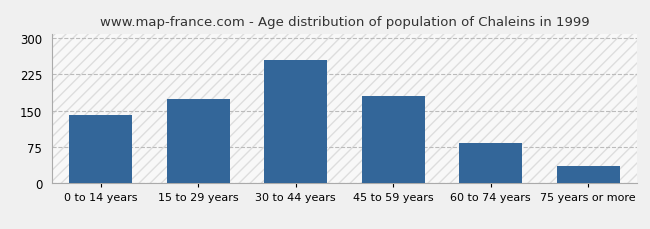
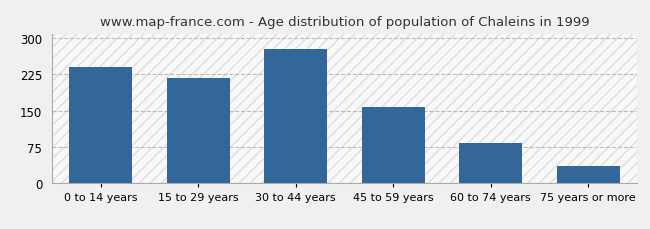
0 to 14 years: 140 -> 240
15 to 29 years: 175 -> 218
30 to 44 years: 255 -> 278
45 to 59 years: 180 -> 158
